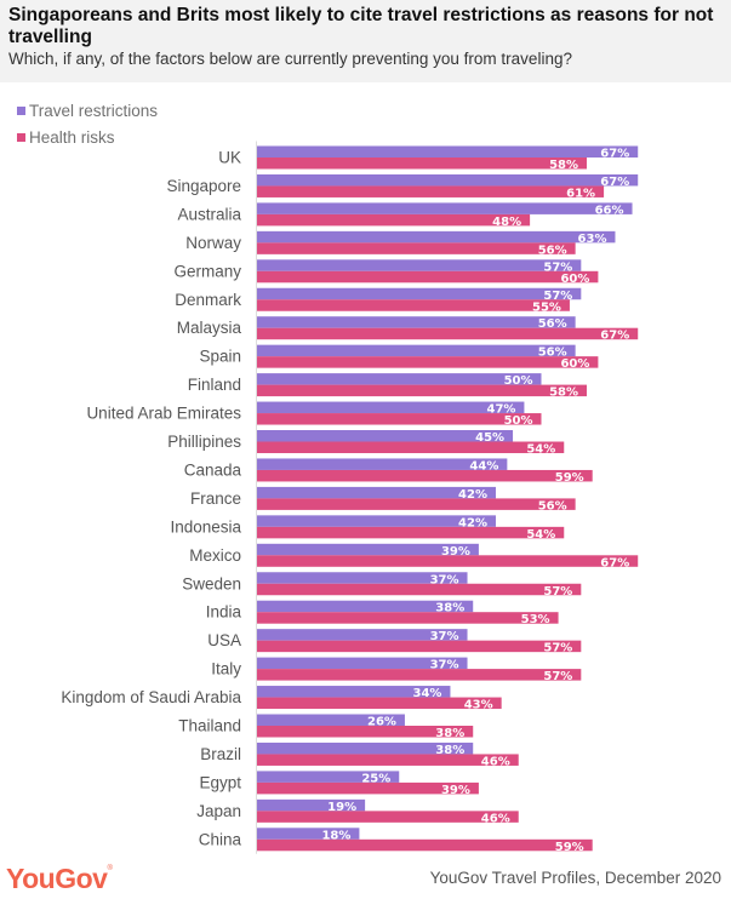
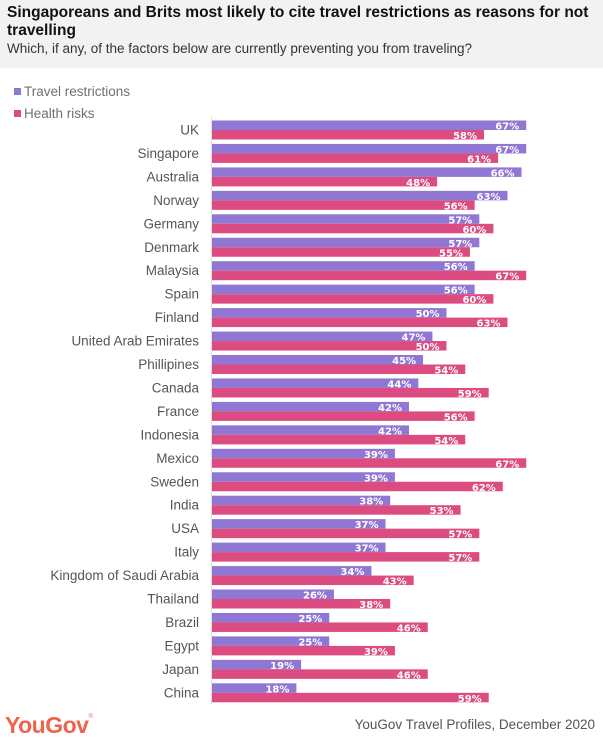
Health risks/Finland: 58% -> 63%
Travel restrictions/Sweden: 37% -> 39%
Health risks/Sweden: 57% -> 62%
Travel restrictions/Brazil: 38% -> 25%
